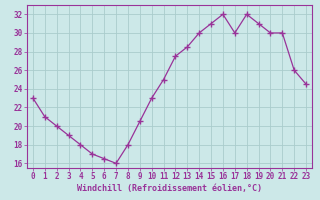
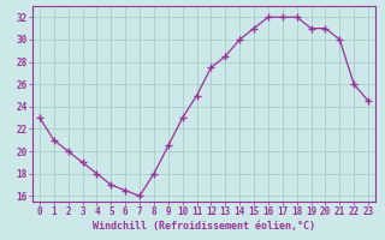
17: 30.0 -> 32.0
20: 30.0 -> 31.0
